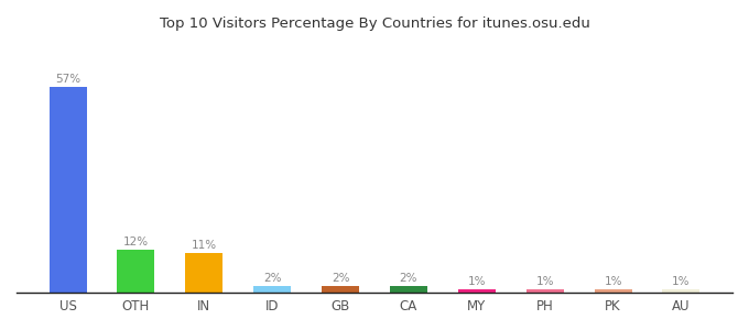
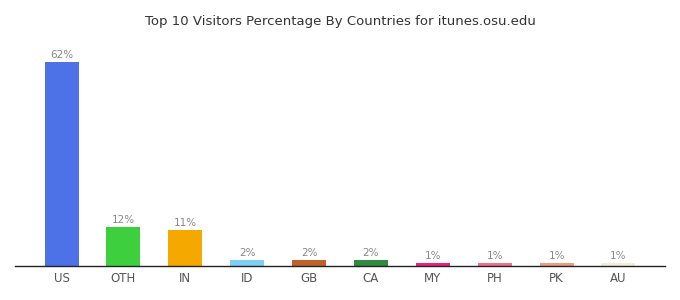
US: 57% -> 62%
